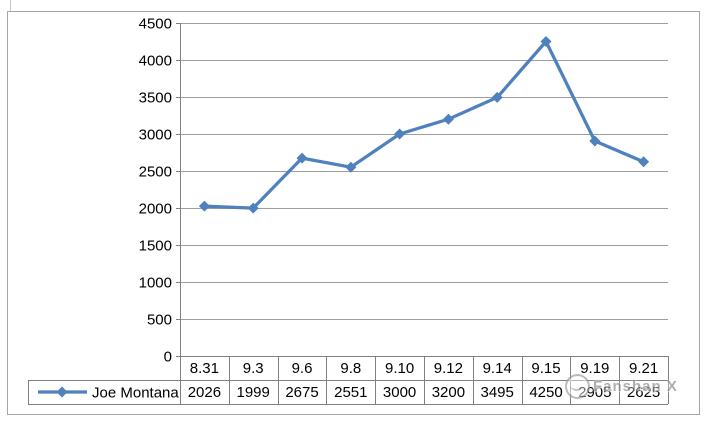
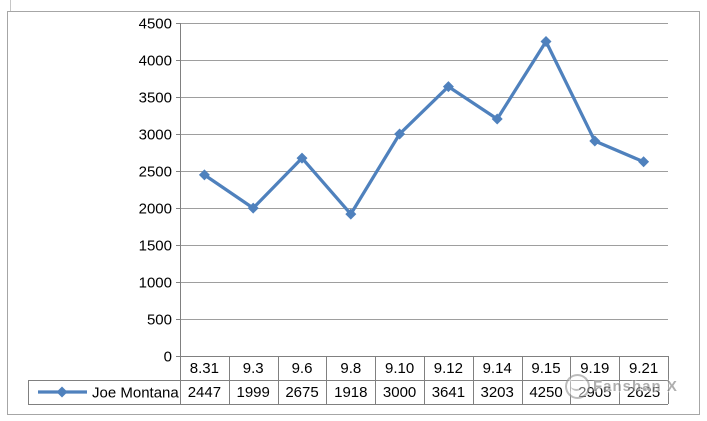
8.31: 2026 -> 2447
9.8: 2551 -> 1918
9.12: 3200 -> 3641
9.14: 3495 -> 3203
